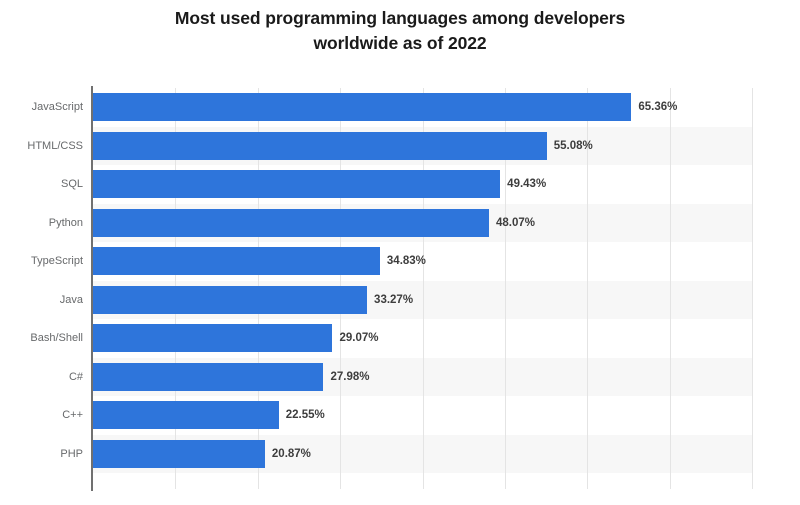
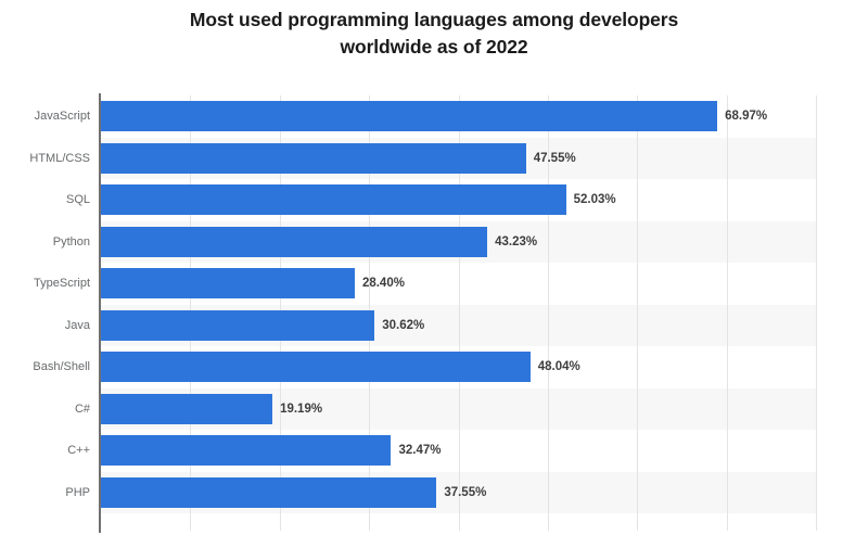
JavaScript: 65.36% -> 68.97%
HTML/CSS: 55.08% -> 47.55%
SQL: 49.43% -> 52.03%
Python: 48.07% -> 43.23%
TypeScript: 34.83% -> 28.40%
Java: 33.27% -> 30.62%
Bash/Shell: 29.07% -> 48.04%
C#: 27.98% -> 19.19%
C++: 22.55% -> 32.47%
PHP: 20.87% -> 37.55%
